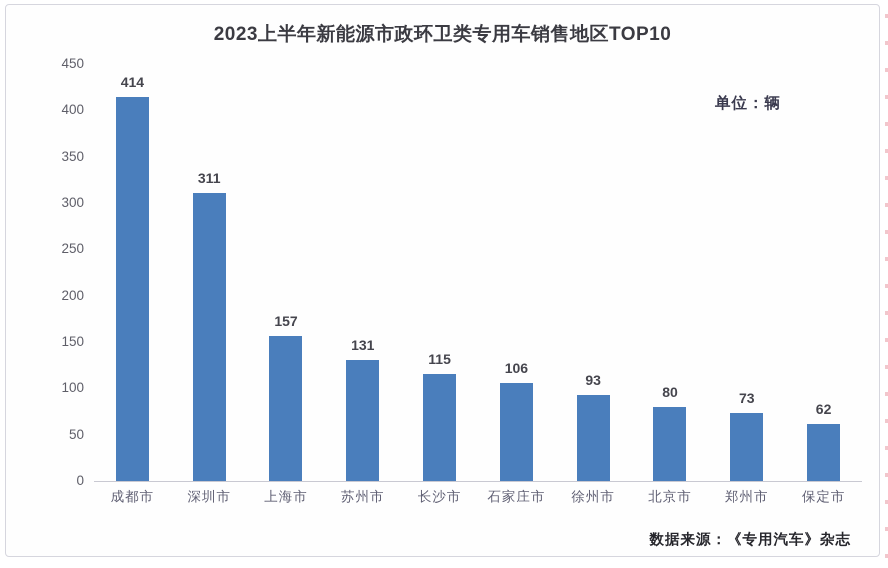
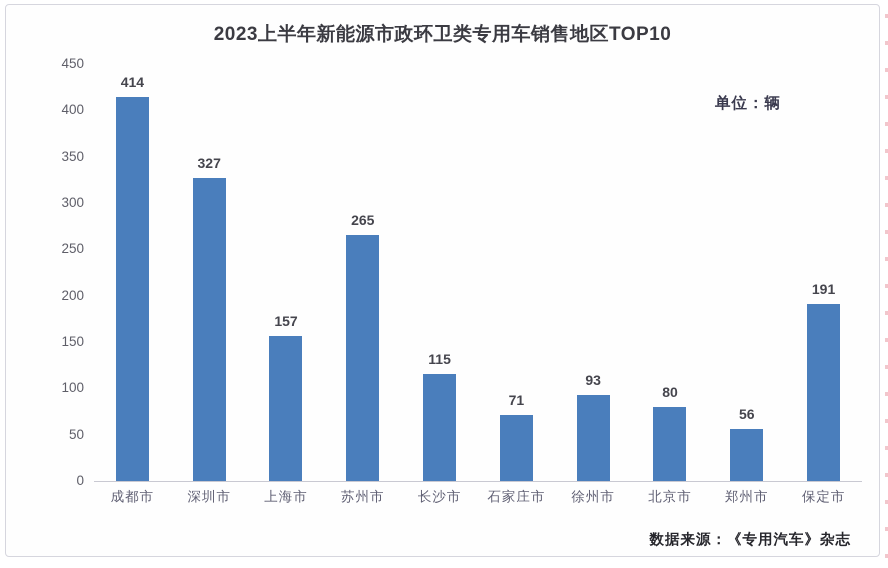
深圳市: 311 -> 327
苏州市: 131 -> 265
石家庄市: 106 -> 71
郑州市: 73 -> 56
保定市: 62 -> 191
